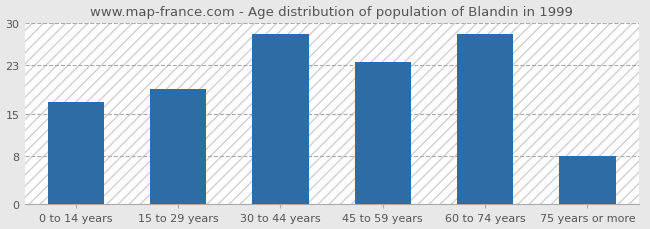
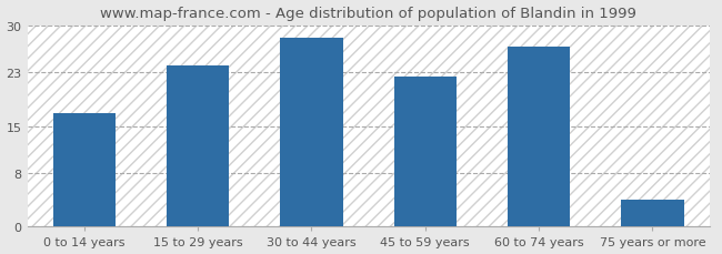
15 to 29 years: 19.0 -> 24.0
45 to 59 years: 23.5 -> 22.4
60 to 74 years: 28.2 -> 26.8
75 years or more: 8.0 -> 4.0
